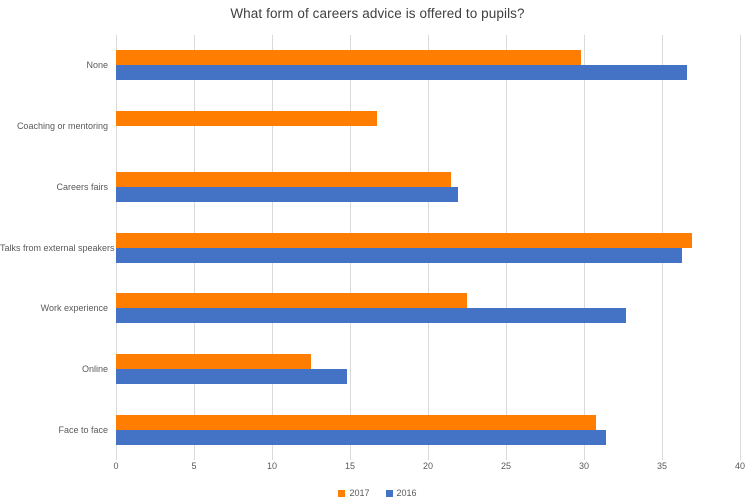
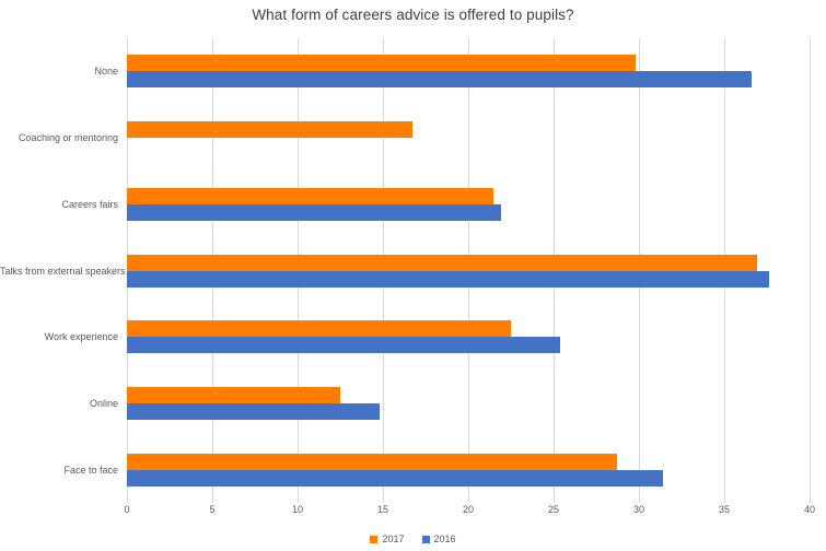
2016/Talks from external speakers: 36.3 -> 37.6
2016/Work experience: 32.7 -> 25.4
2017/Face to face: 30.8 -> 28.7
